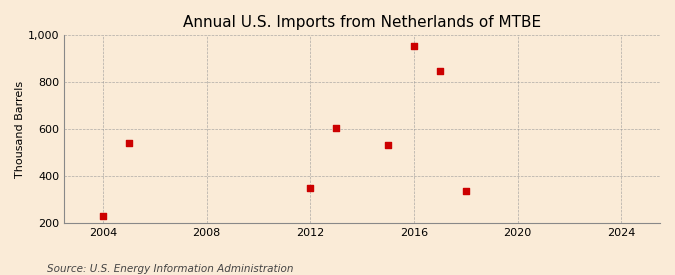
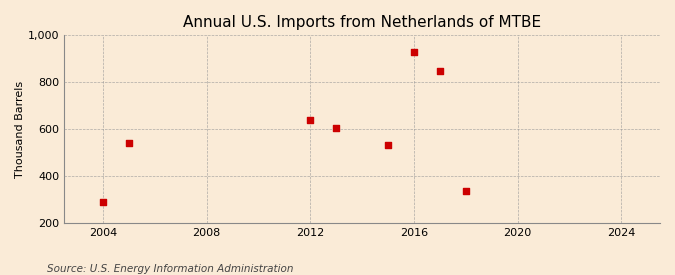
2004: 232 -> 290
2012: 350 -> 640
2016: 955 -> 930
